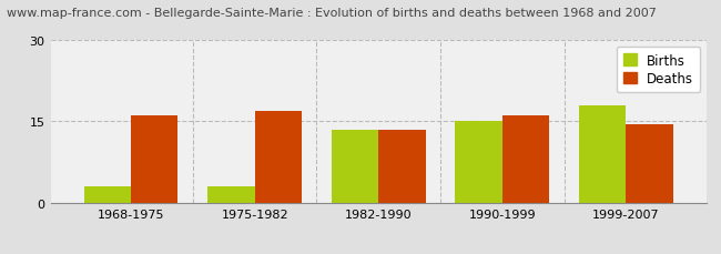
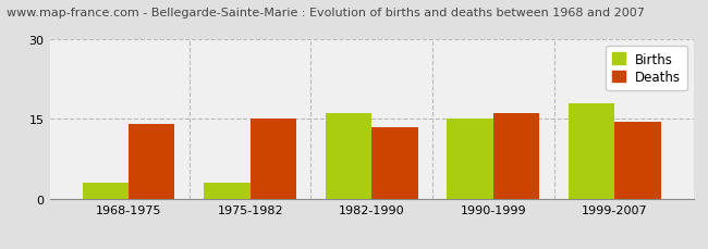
Deaths/1968-1975: 16.0 -> 14.0
Deaths/1975-1982: 17.0 -> 15.0
Births/1982-1990: 13.5 -> 16.0
